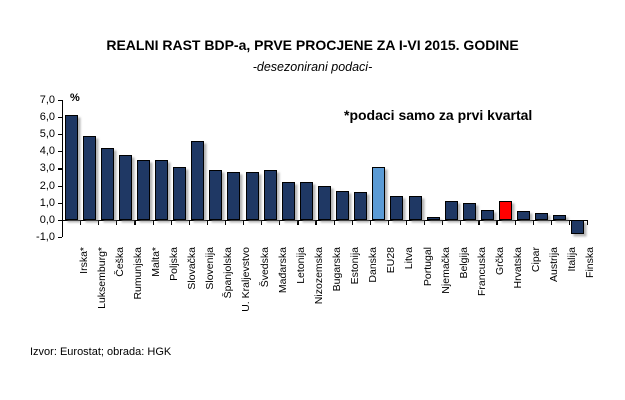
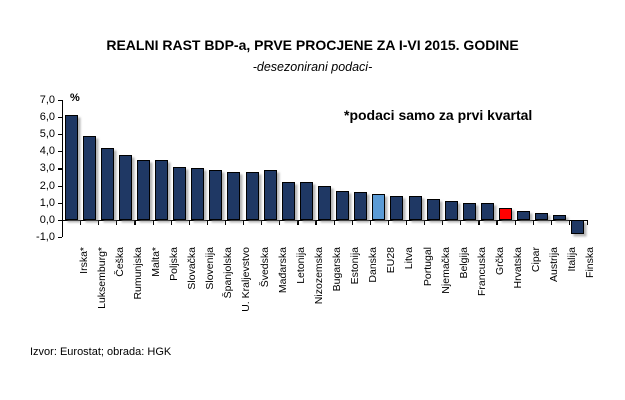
Slovenija: 4,6 -> 3,0
EU28: 3,1 -> 1,5
Njemačka: 0,2 -> 1,2
Grčka: 0,6 -> 1,0
Hrvatska: 1,1 -> 0,7
